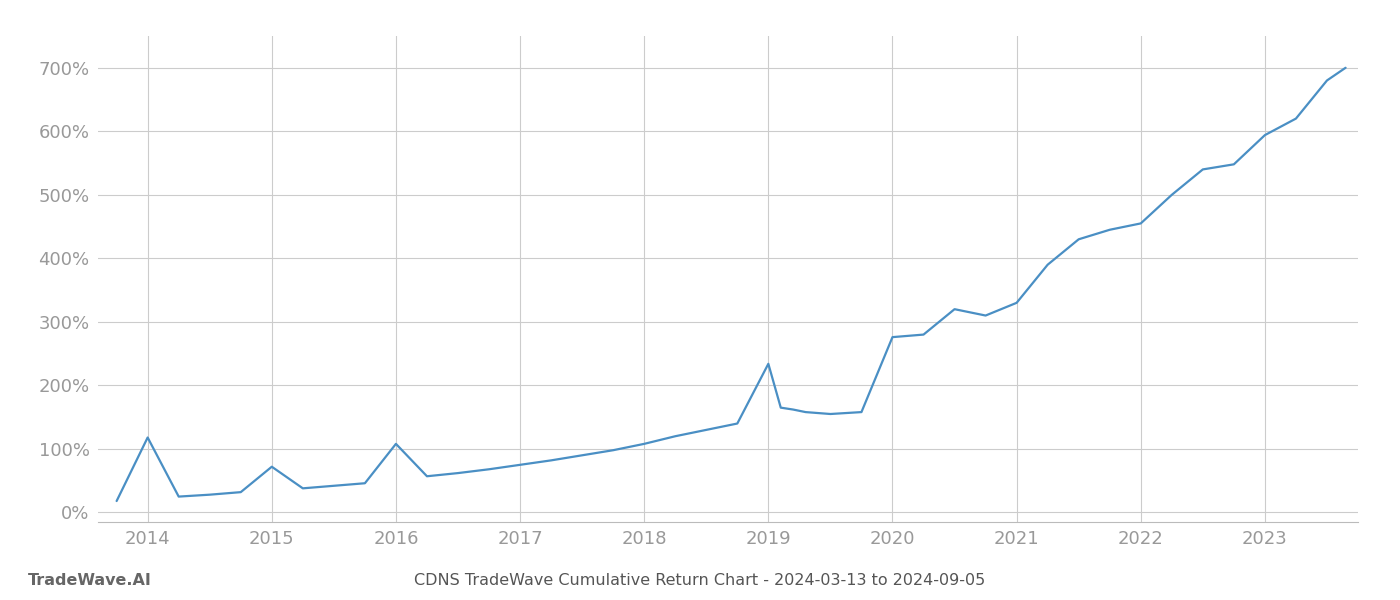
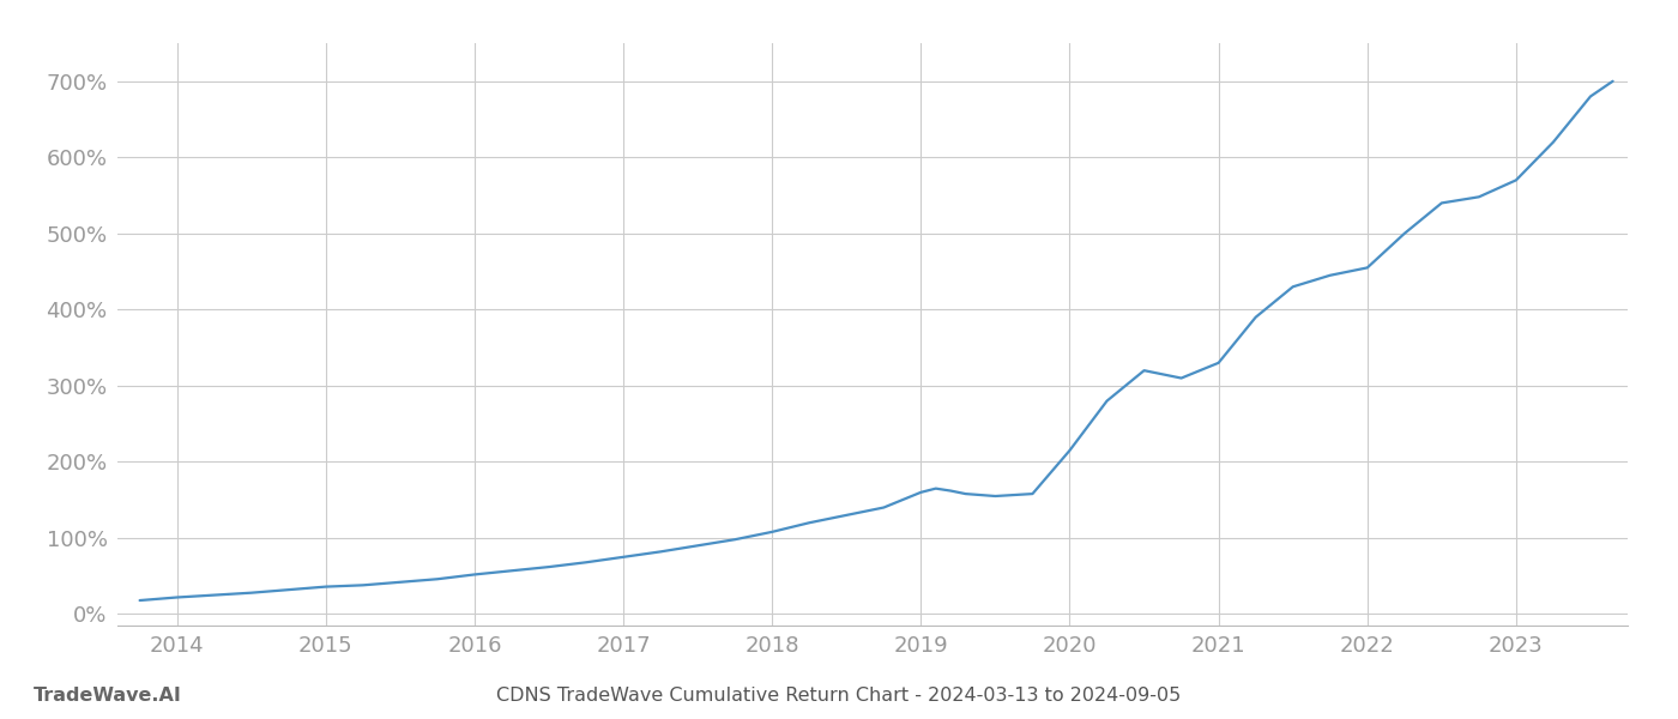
2014: 118% -> 22%
2015: 72% -> 36%
2016: 108% -> 52%
2019: 234% -> 160%
2020: 276% -> 215%
2023: 594% -> 570%
